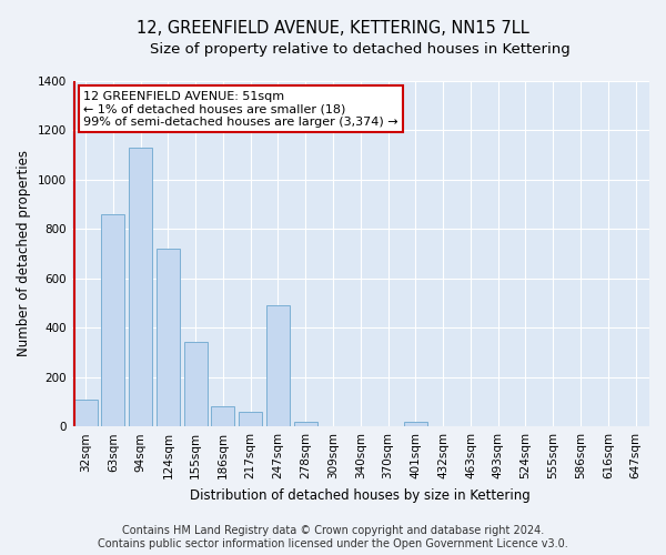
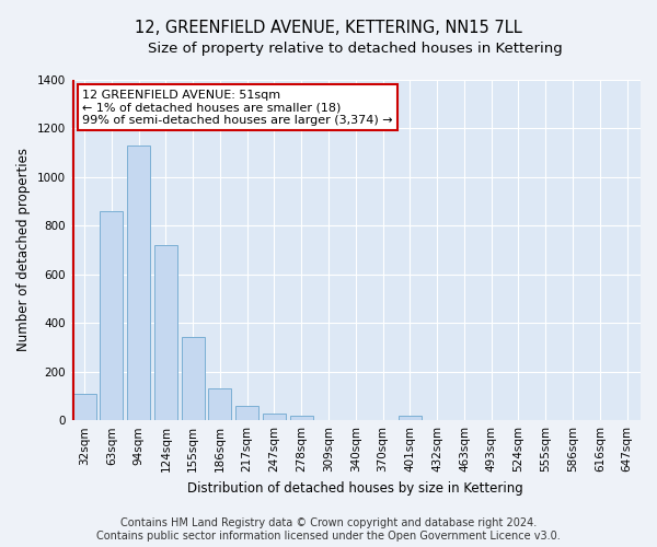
186sqm: 80 -> 130
247sqm: 490 -> 30
